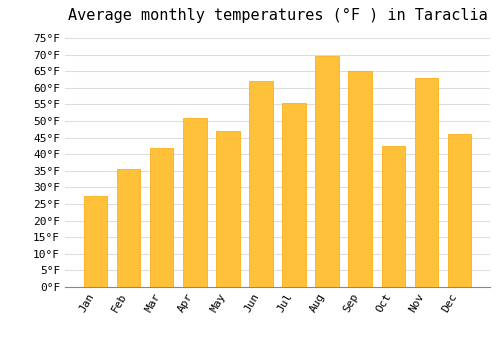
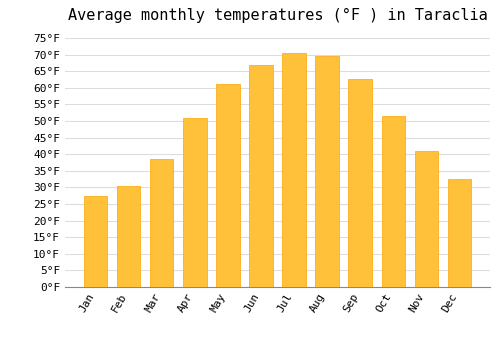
Feb: 35.5°F -> 30.5°F
Mar: 42.0°F -> 38.5°F
May: 47.0°F -> 61.0°F
Jun: 62.0°F -> 67.0°F
Jul: 55.5°F -> 70.5°F
Sep: 65.0°F -> 62.5°F
Oct: 42.5°F -> 51.5°F
Nov: 63.0°F -> 41.0°F
Dec: 46.0°F -> 32.5°F
